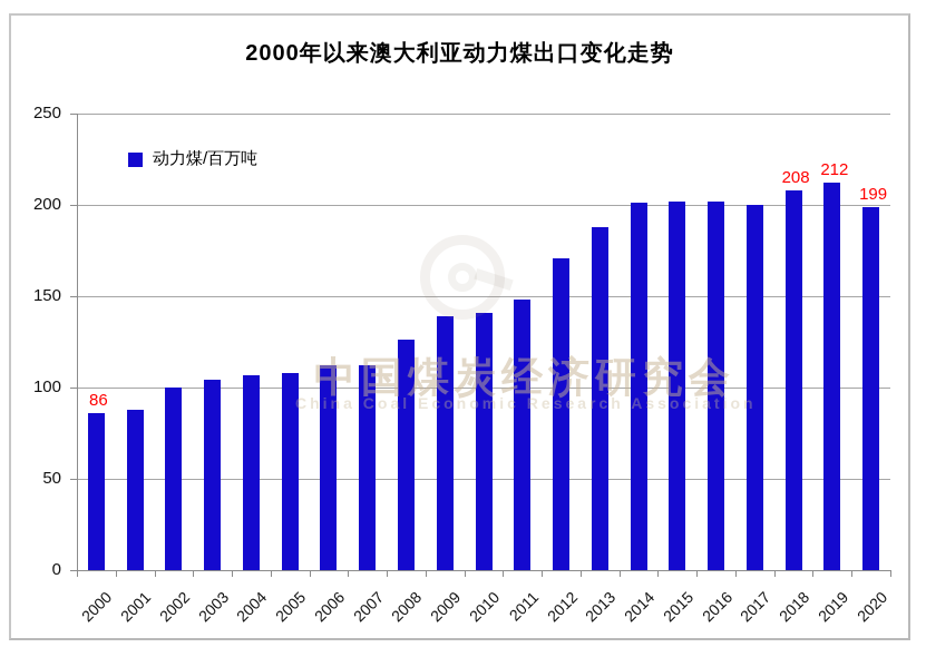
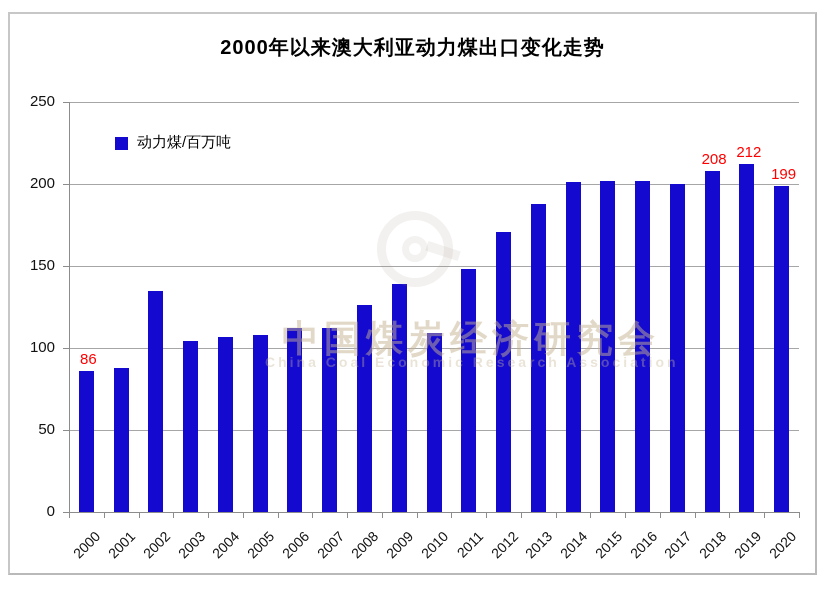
2002: 100 -> 135
2010: 141 -> 109
